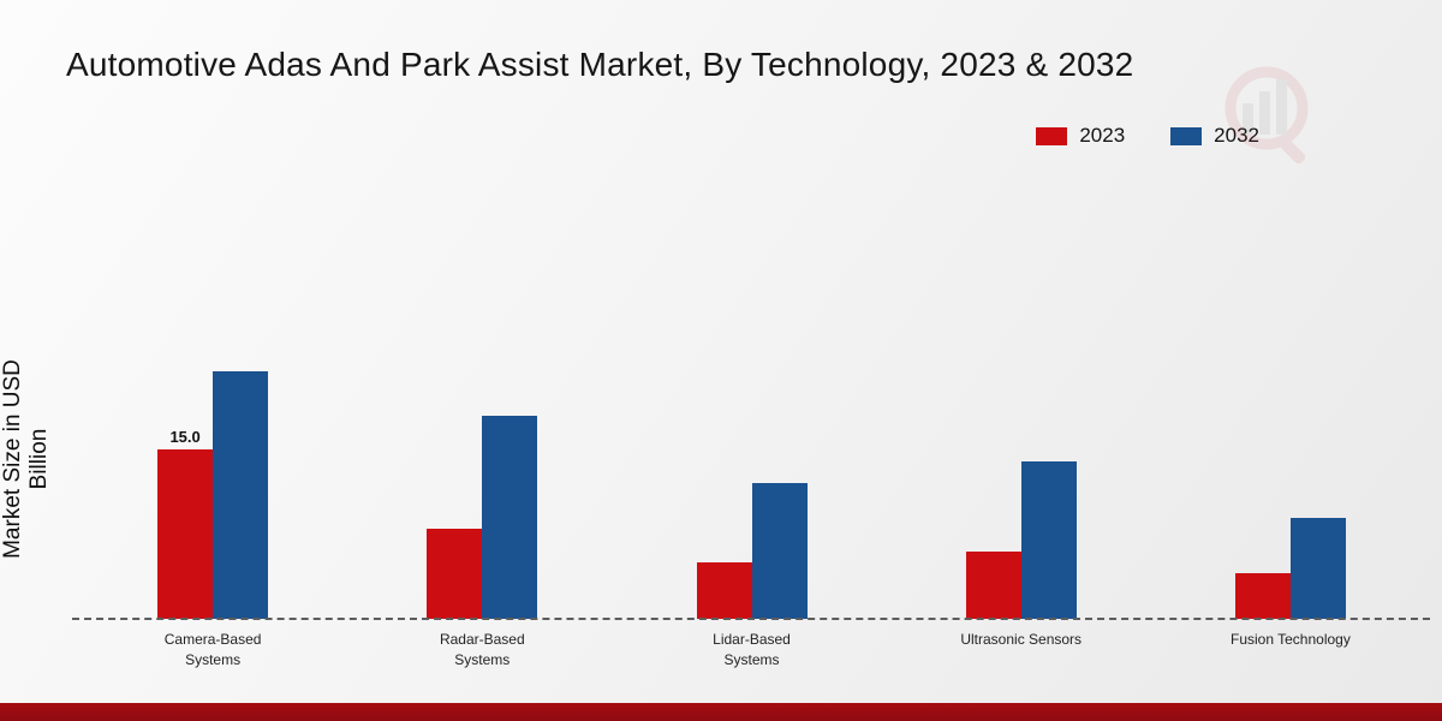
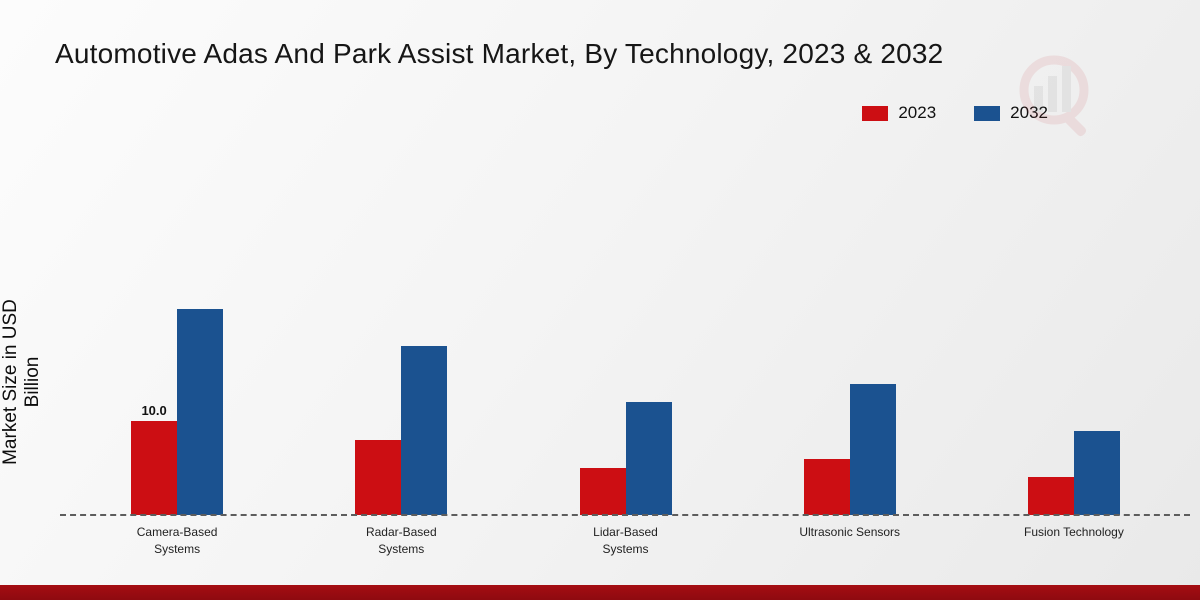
2023/Camera-Based Systems: 15.0 -> 10.0
